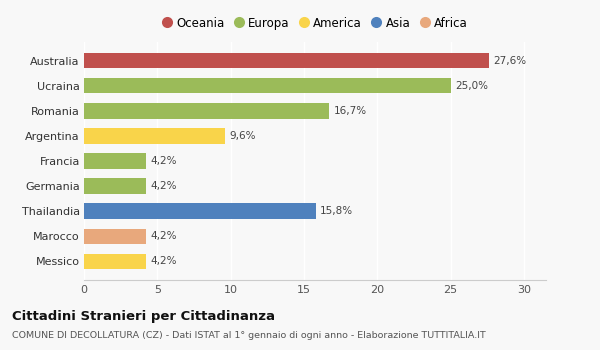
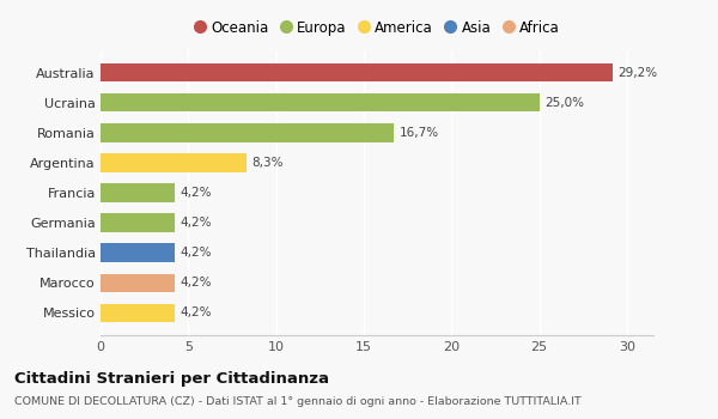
Australia: 27,6% -> 29,2%
Argentina: 9,6% -> 8,3%
Thailandia: 15,8% -> 4,2%
